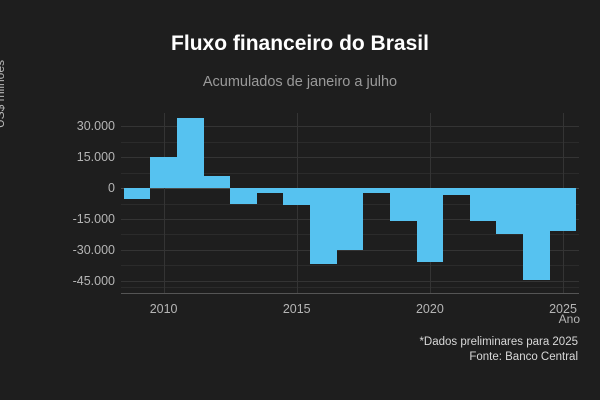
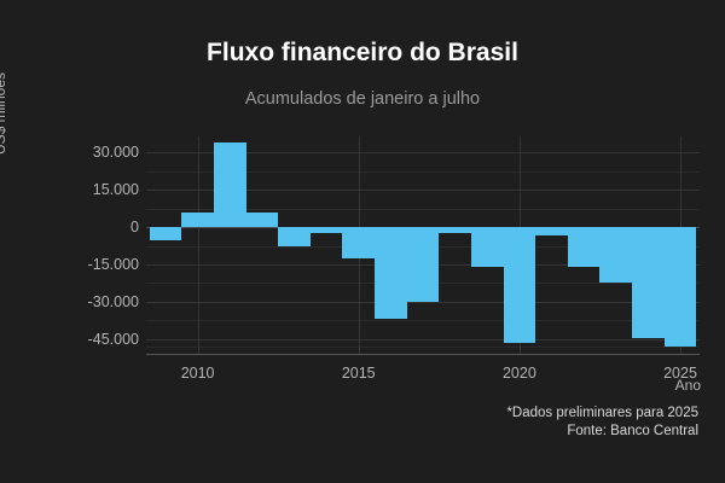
2010: 15000 -> 6000
2015: -8000 -> -13000
2020: -36000 -> -46000
2025: -21000 -> -48000
